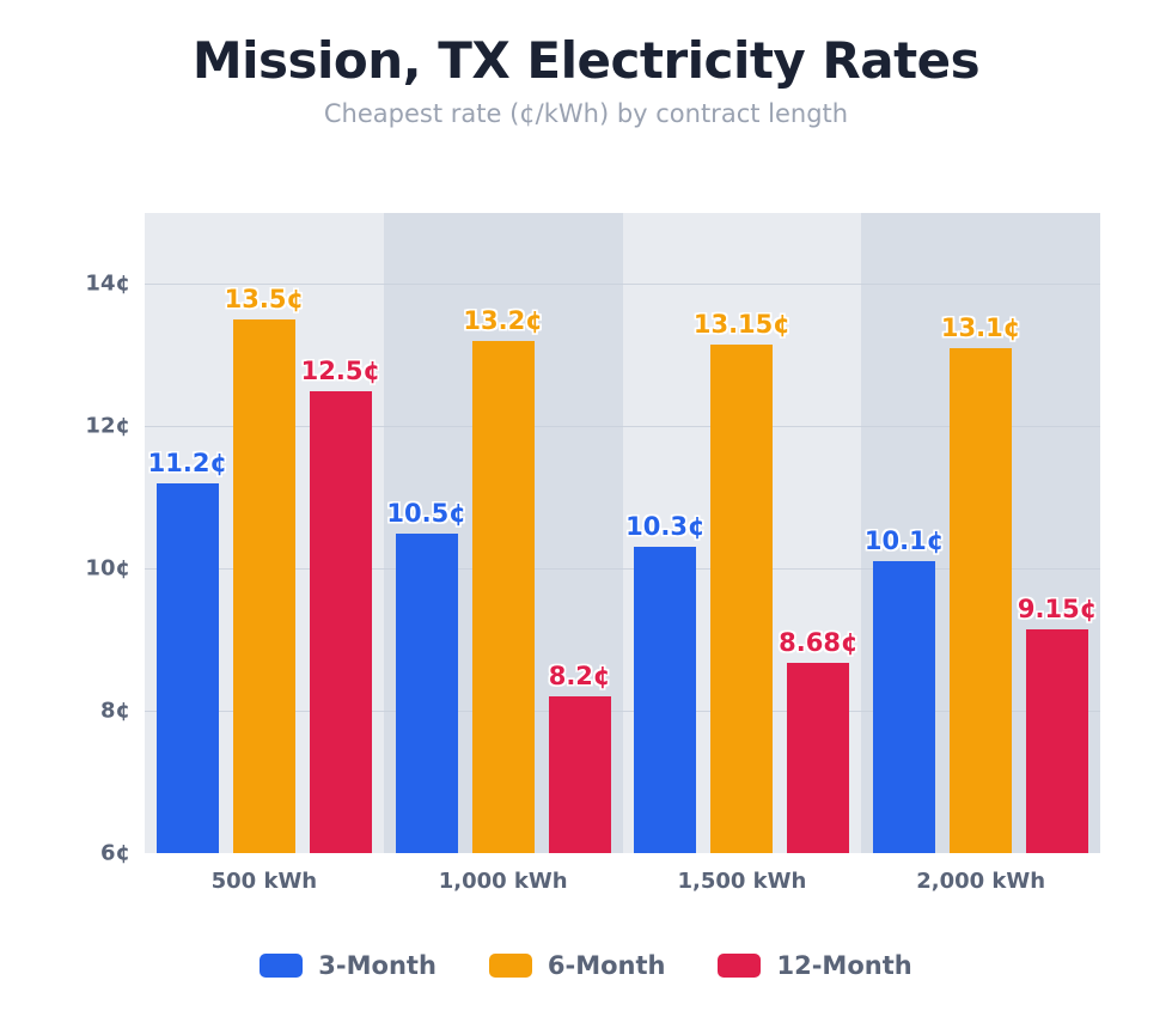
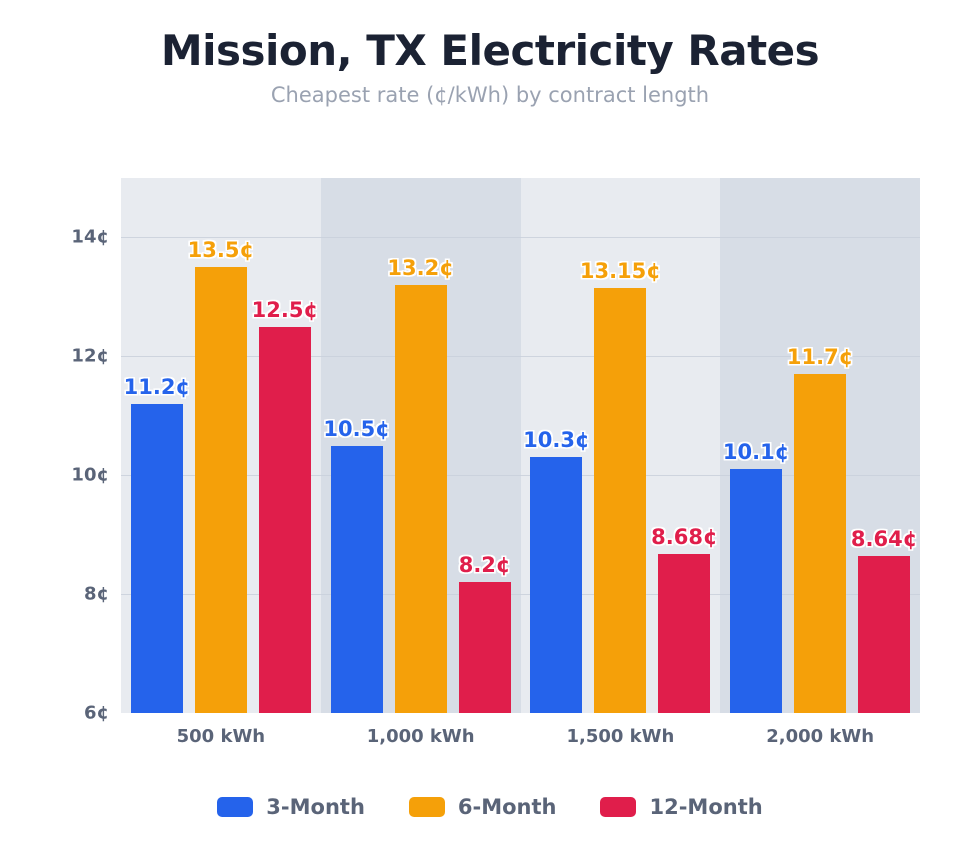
6-Month/2,000 kWh: 13.1 -> 11.7
12-Month/2,000 kWh: 9.15 -> 8.64
